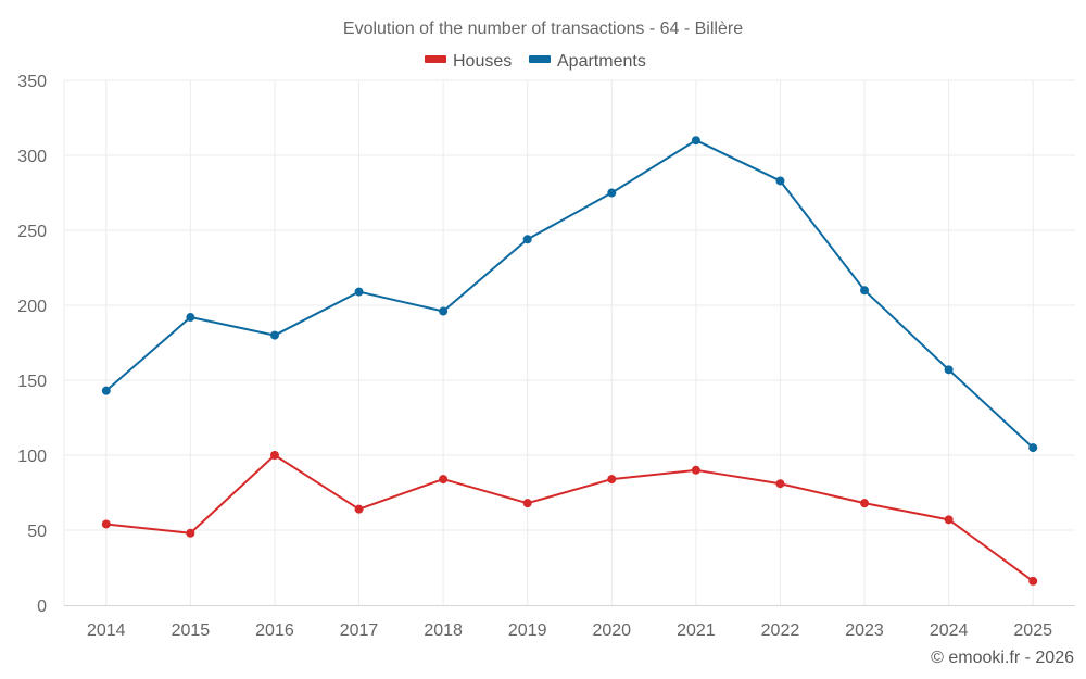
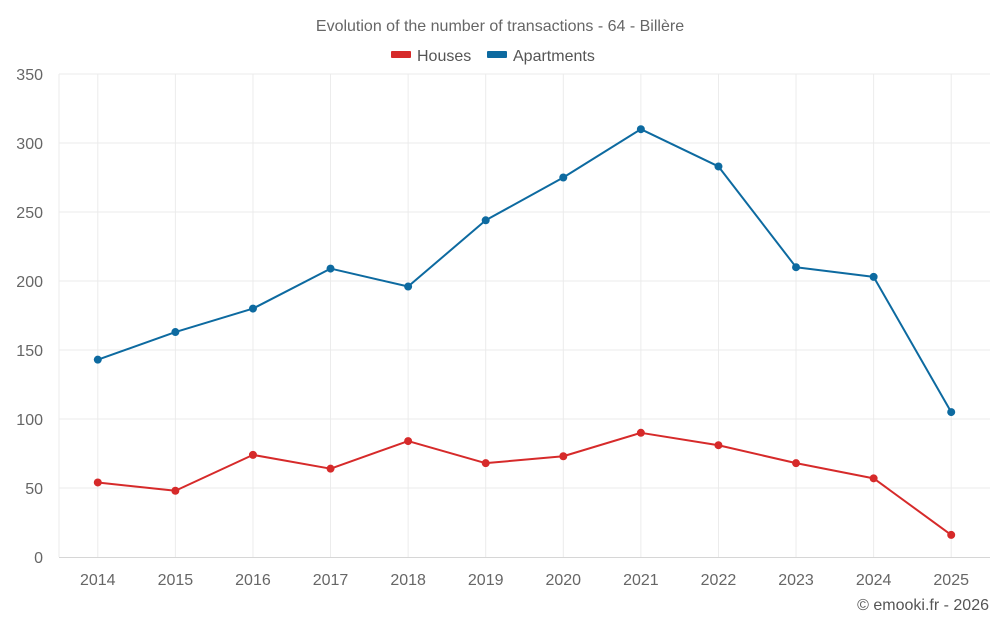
Apartments/2015: 192 -> 163
Houses/2016: 100 -> 74
Houses/2020: 84 -> 73
Apartments/2024: 157 -> 203
